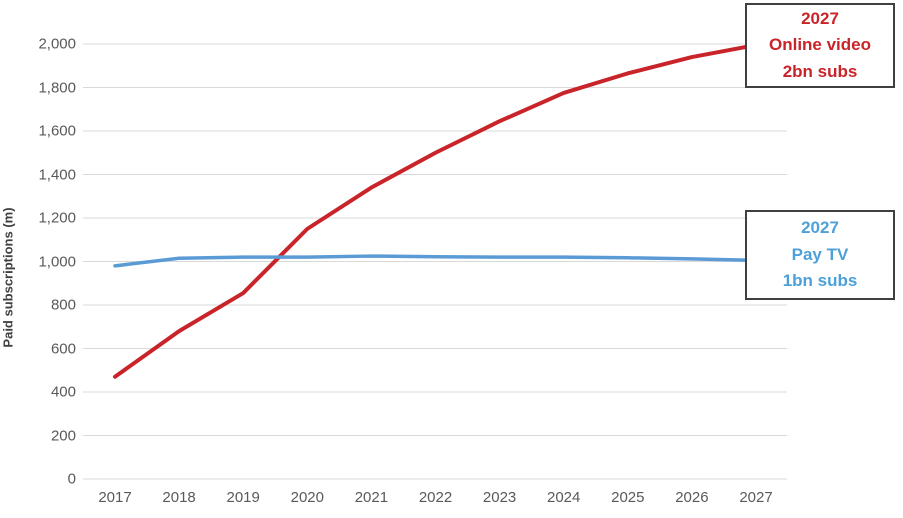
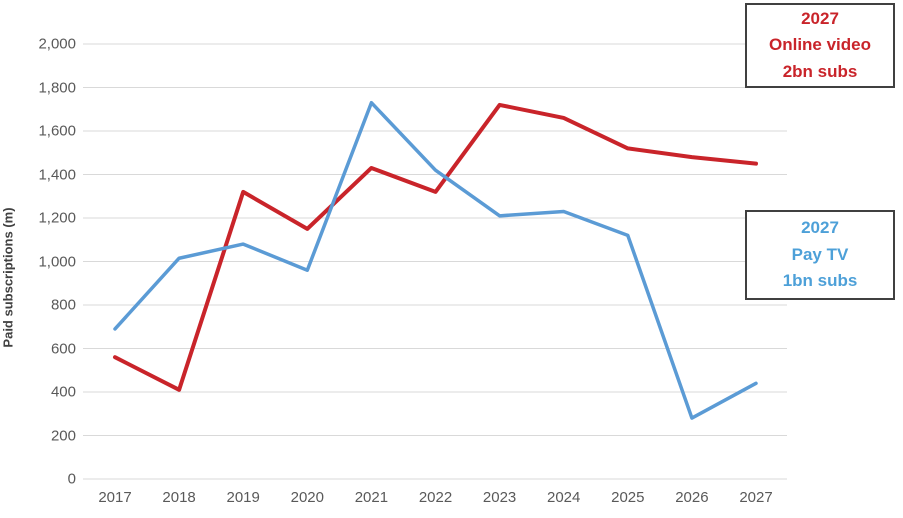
Online video/2017: 470 -> 560
Pay TV/2017: 980 -> 690
Online video/2018: 680 -> 410
Online video/2019: 860 -> 1320
Pay TV/2019: 1020 -> 1080
Pay TV/2020: 1020 -> 960
Online video/2021: 1340 -> 1430
Pay TV/2021: 1020 -> 1730
Online video/2022: 1500 -> 1320
Pay TV/2022: 1020 -> 1420
Online video/2023: 1640 -> 1720
Pay TV/2023: 1020 -> 1210
Online video/2024: 1780 -> 1660
Pay TV/2024: 1020 -> 1230
Online video/2025: 1860 -> 1520
Pay TV/2025: 1020 -> 1120
Online video/2026: 1940 -> 1480
Pay TV/2026: 1010 -> 280
Online video/2027: 2000 -> 1450
Pay TV/2027: 1000 -> 440
